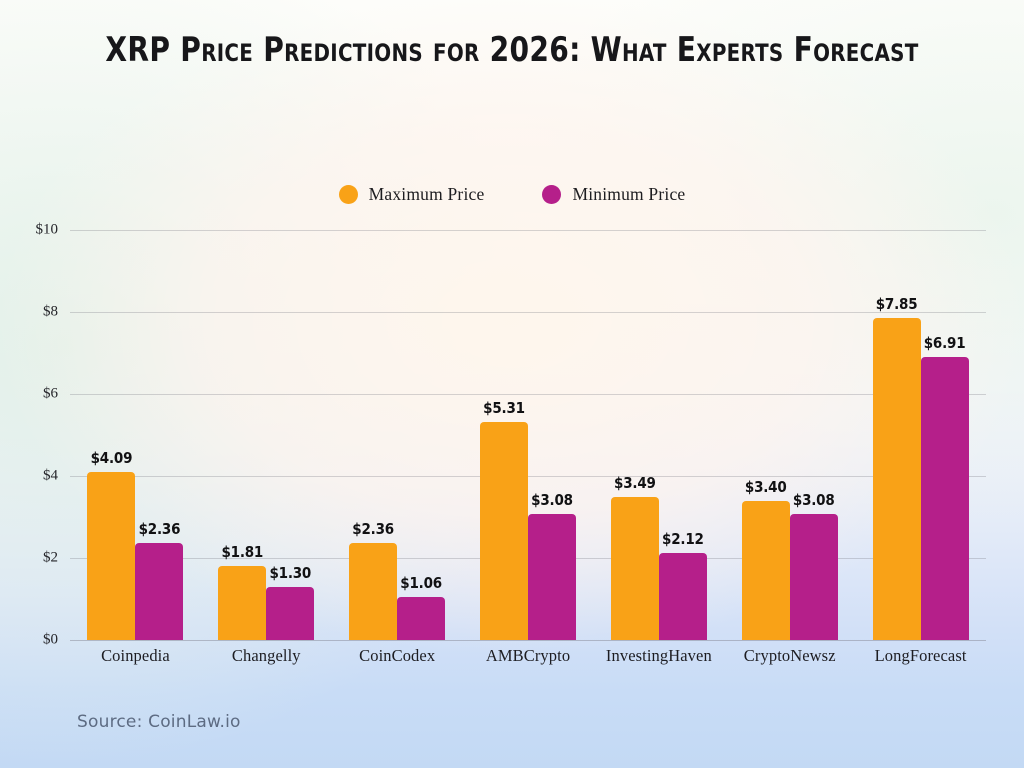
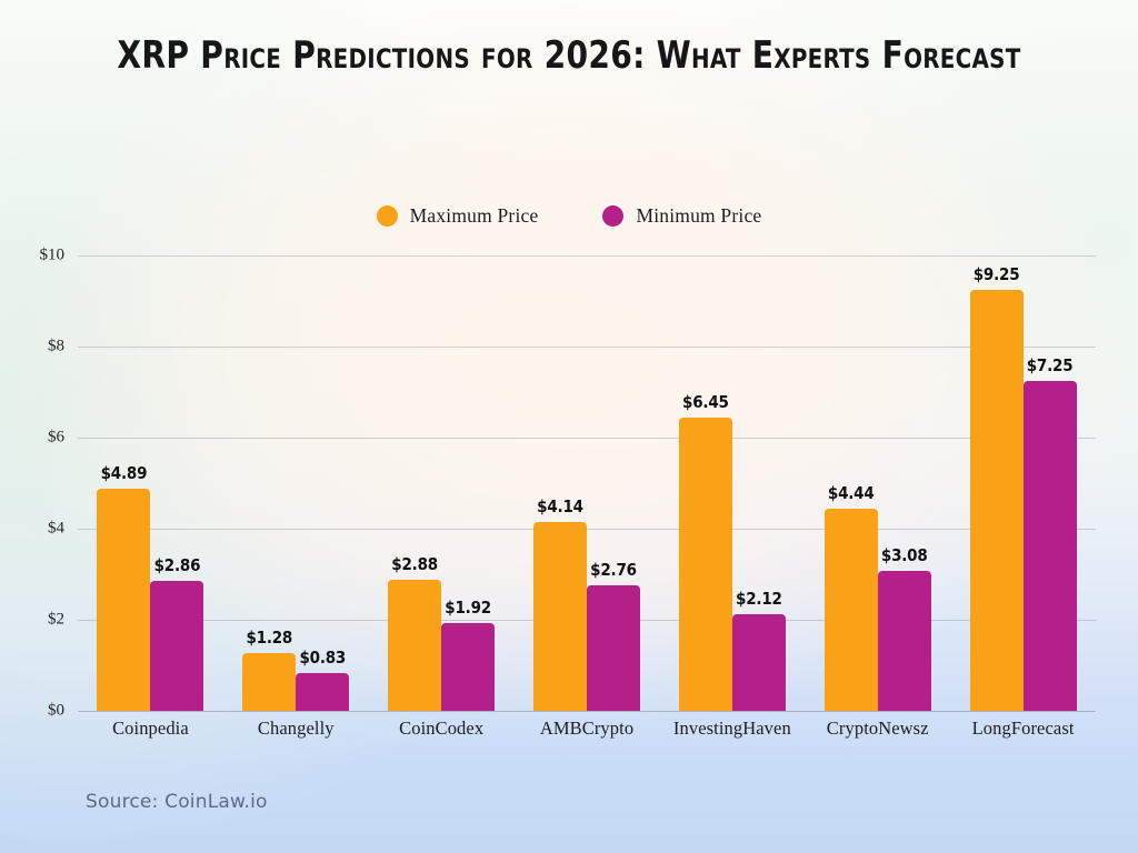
Maximum Price/Coinpedia: $4.09 -> $4.89
Minimum Price/Coinpedia: $2.36 -> $2.86
Maximum Price/Changelly: $1.81 -> $1.28
Minimum Price/Changelly: $1.30 -> $0.83
Maximum Price/CoinCodex: $2.36 -> $2.88
Minimum Price/CoinCodex: $1.06 -> $1.92
Maximum Price/AMBCrypto: $5.31 -> $4.14
Minimum Price/AMBCrypto: $3.08 -> $2.76
Maximum Price/InvestingHaven: $3.49 -> $6.45
Maximum Price/CryptoNewsz: $3.40 -> $4.44
Maximum Price/LongForecast: $7.85 -> $9.25
Minimum Price/LongForecast: $6.91 -> $7.25
